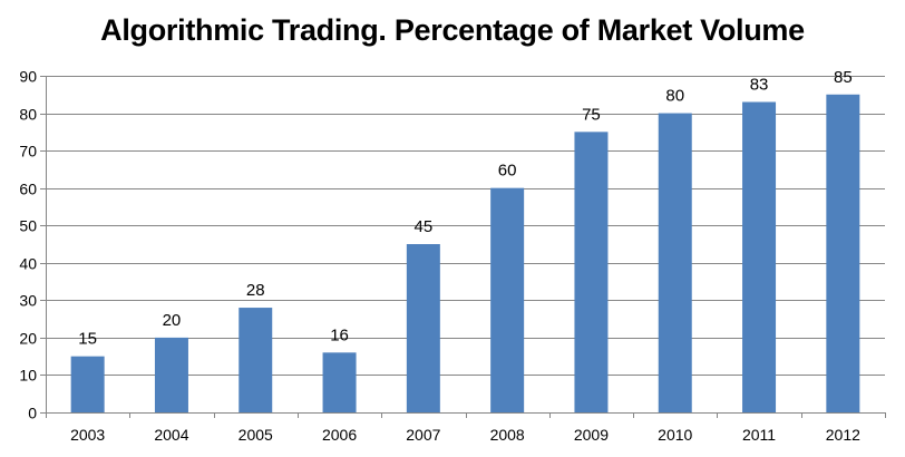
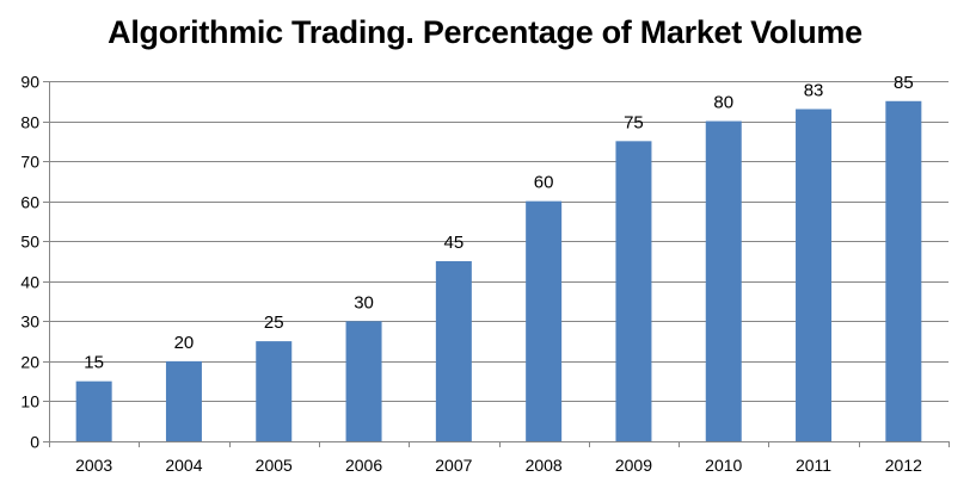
2005: 28 -> 25
2006: 16 -> 30
